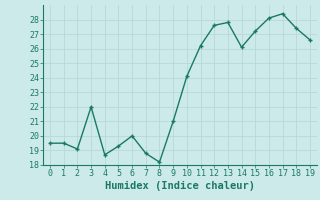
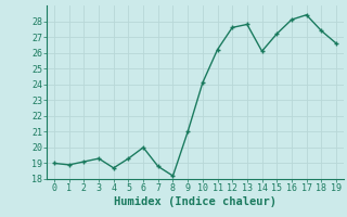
0: 19.5 -> 19.0
1: 19.5 -> 18.9
3: 22.0 -> 19.3
